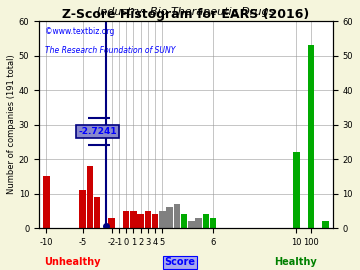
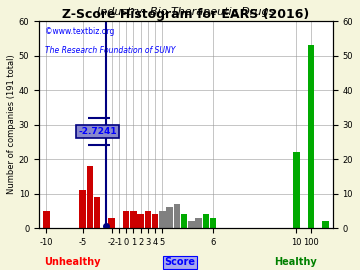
-10: 15 -> 5
